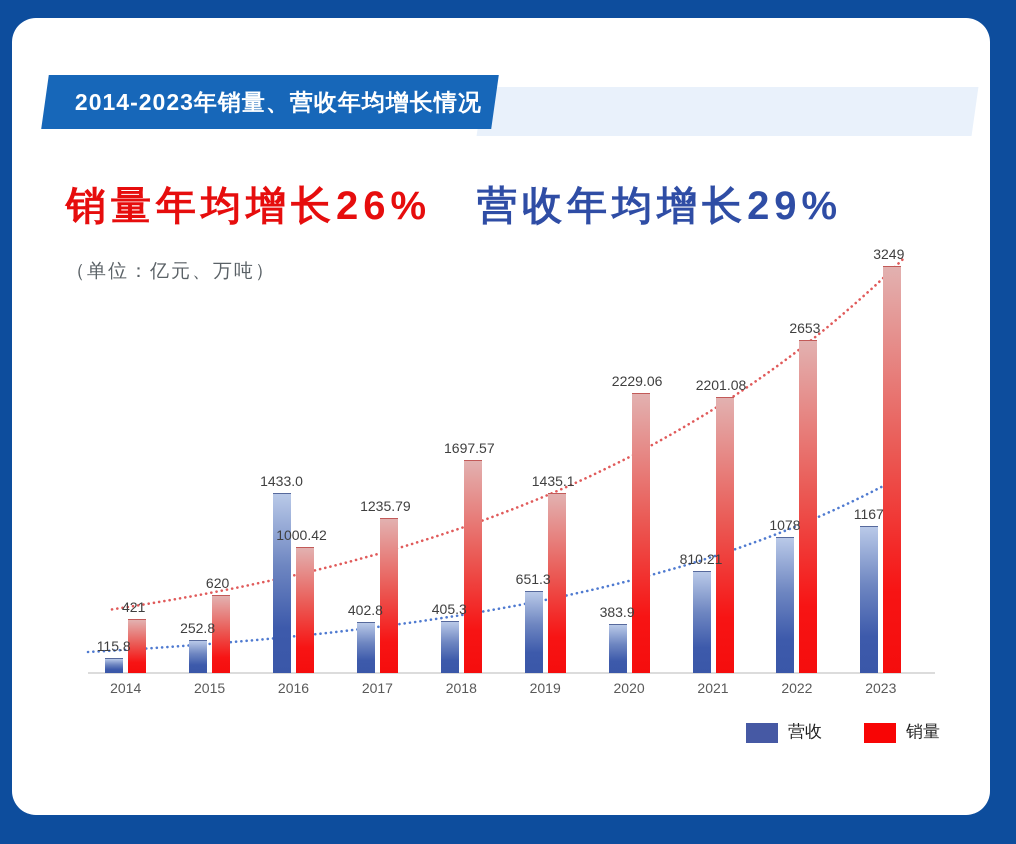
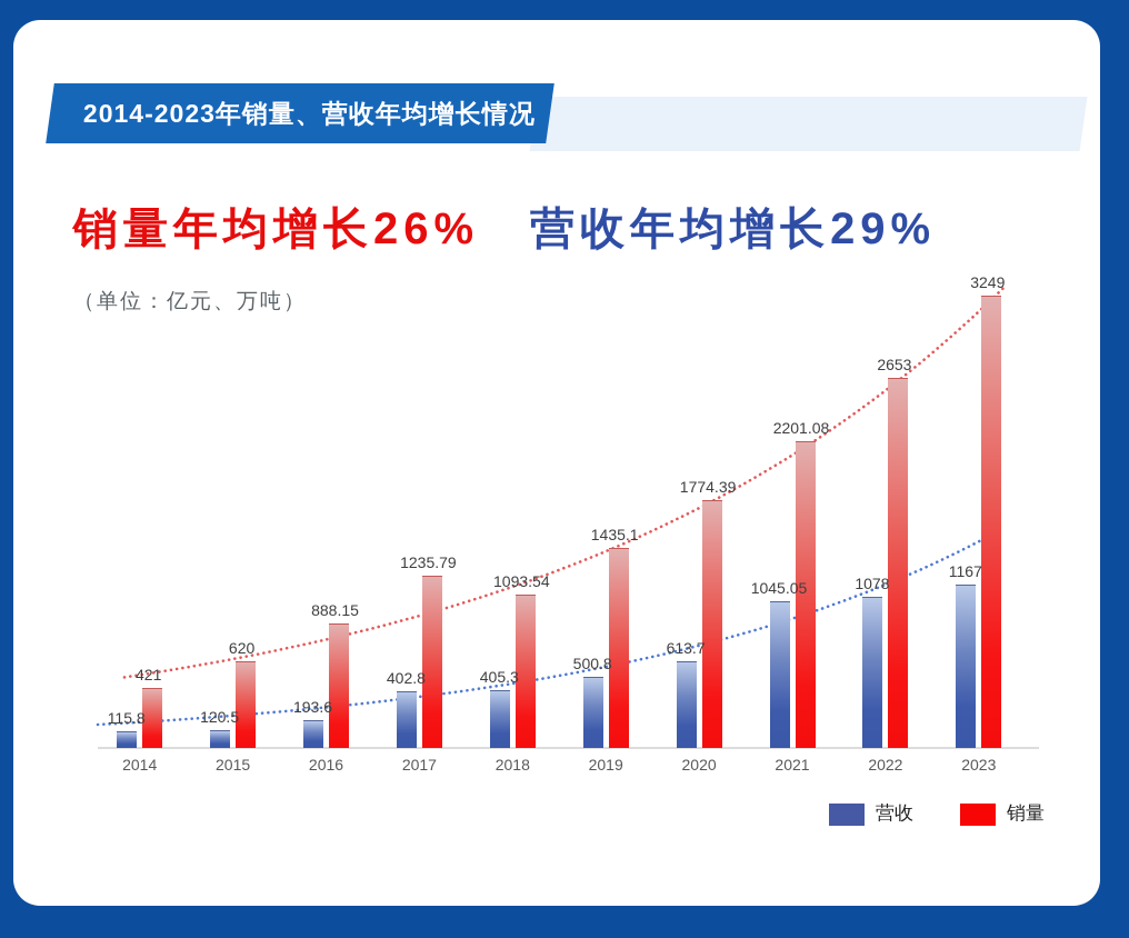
营收/2015: 252.8 -> 120.5
营收/2016: 1433.0 -> 193.6
销量/2016: 1000.42 -> 888.15
销量/2018: 1697.57 -> 1093.54
营收/2019: 651.3 -> 500.8
营收/2020: 383.9 -> 613.7
销量/2020: 2229.06 -> 1774.39
营收/2021: 810.21 -> 1045.05
